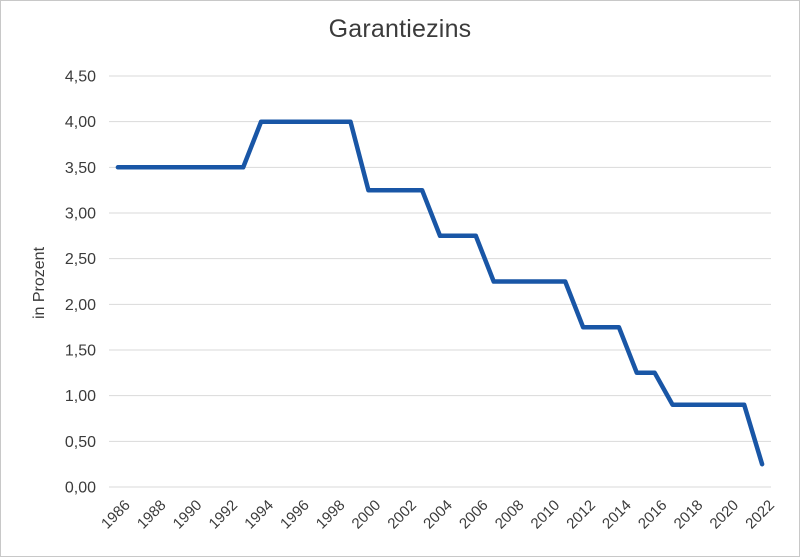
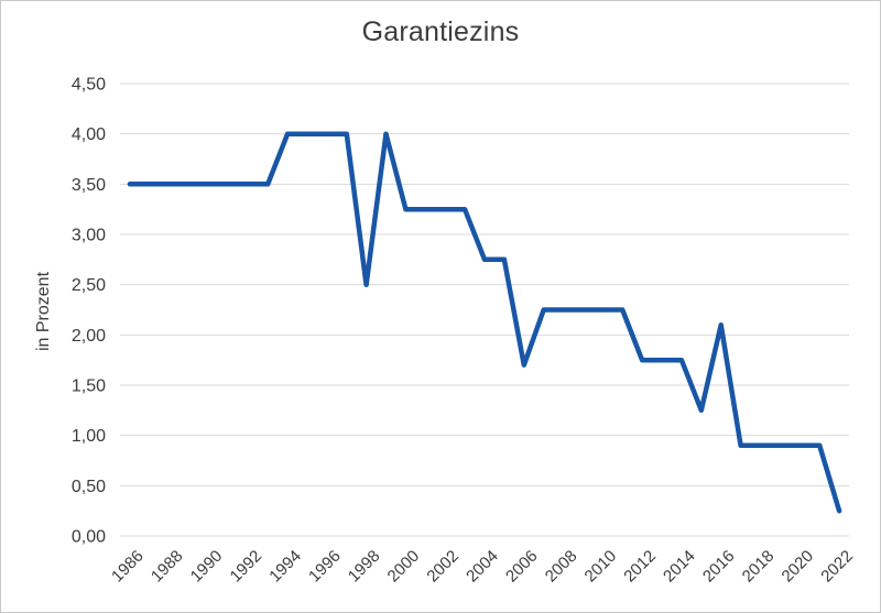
1998: 4,0 -> 2,5
2006: 2,8 -> 1,7
2016: 1,2 -> 2,1
